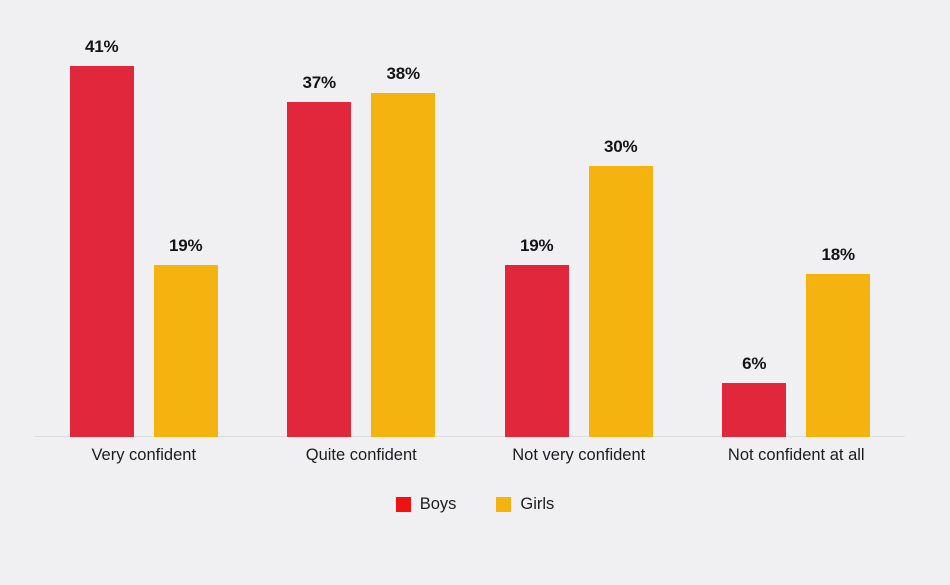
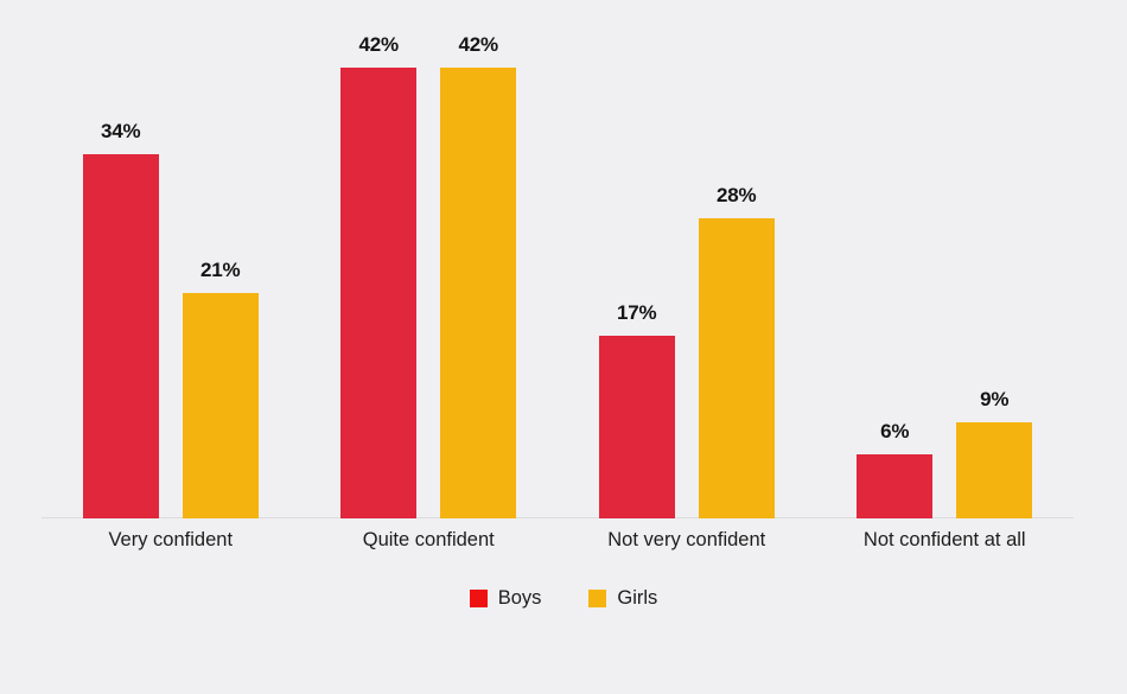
Boys/Very confident: 41% -> 34%
Girls/Very confident: 19% -> 21%
Boys/Quite confident: 37% -> 42%
Girls/Quite confident: 38% -> 42%
Boys/Not very confident: 19% -> 17%
Girls/Not very confident: 30% -> 28%
Girls/Not confident at all: 18% -> 9%
